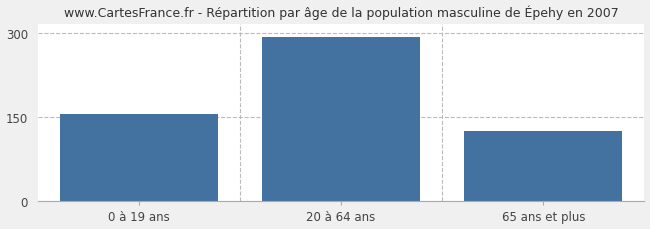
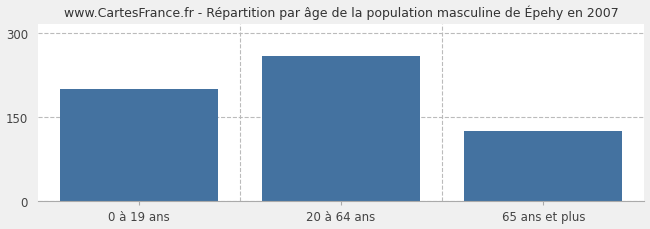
0 à 19 ans: 155 -> 200
20 à 64 ans: 293 -> 258
